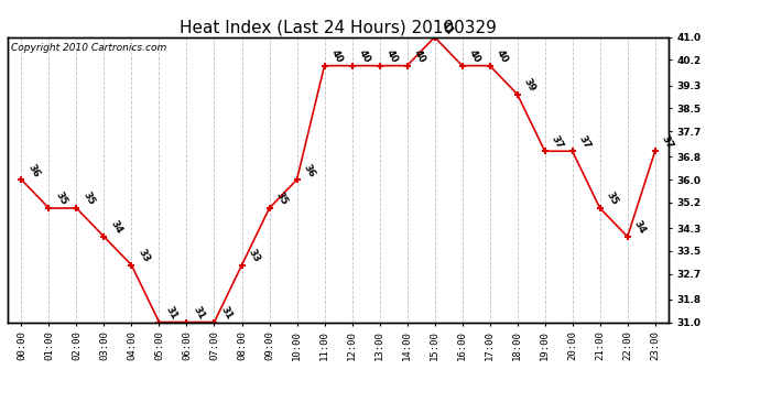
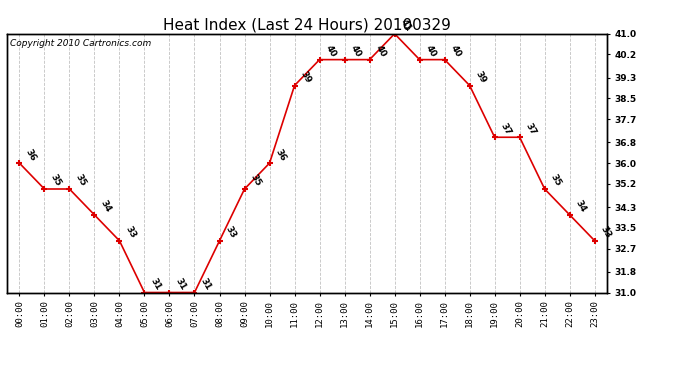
11:00: 40 -> 39
23:00: 37 -> 33
